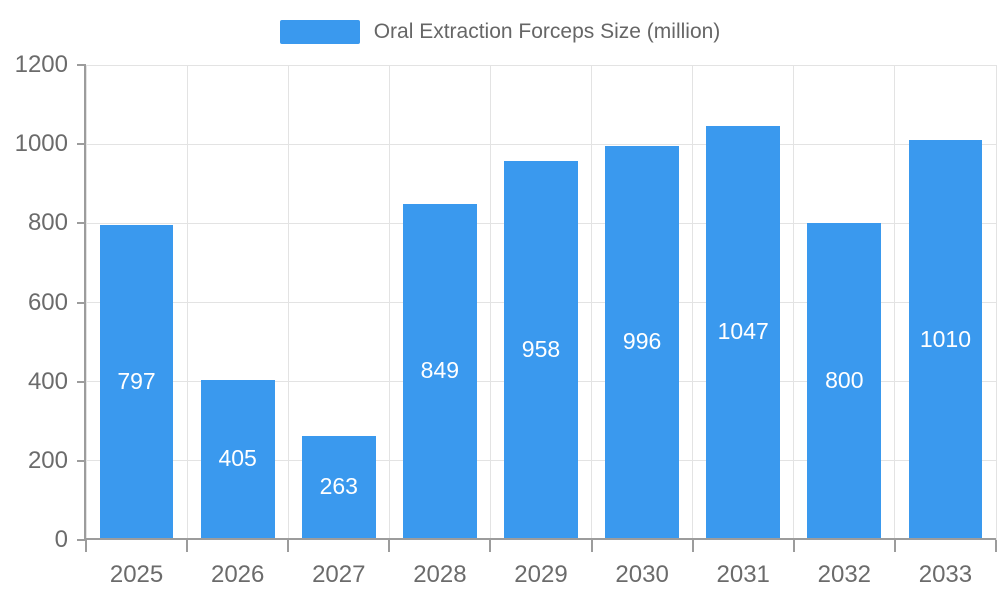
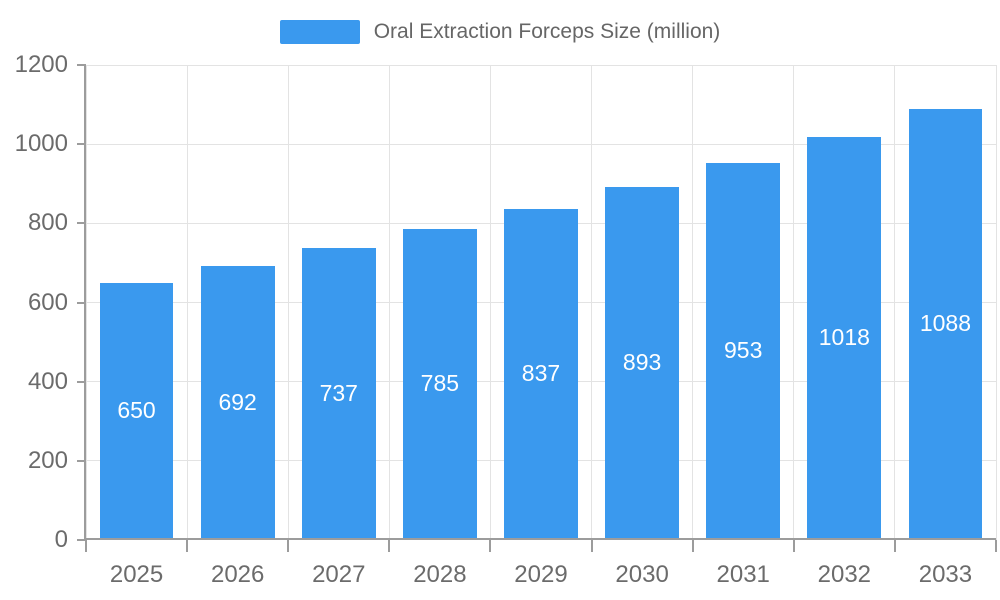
2025: 797 -> 650
2026: 405 -> 692
2027: 263 -> 737
2028: 849 -> 785
2029: 958 -> 837
2030: 996 -> 893
2031: 1047 -> 953
2032: 800 -> 1018
2033: 1010 -> 1088
